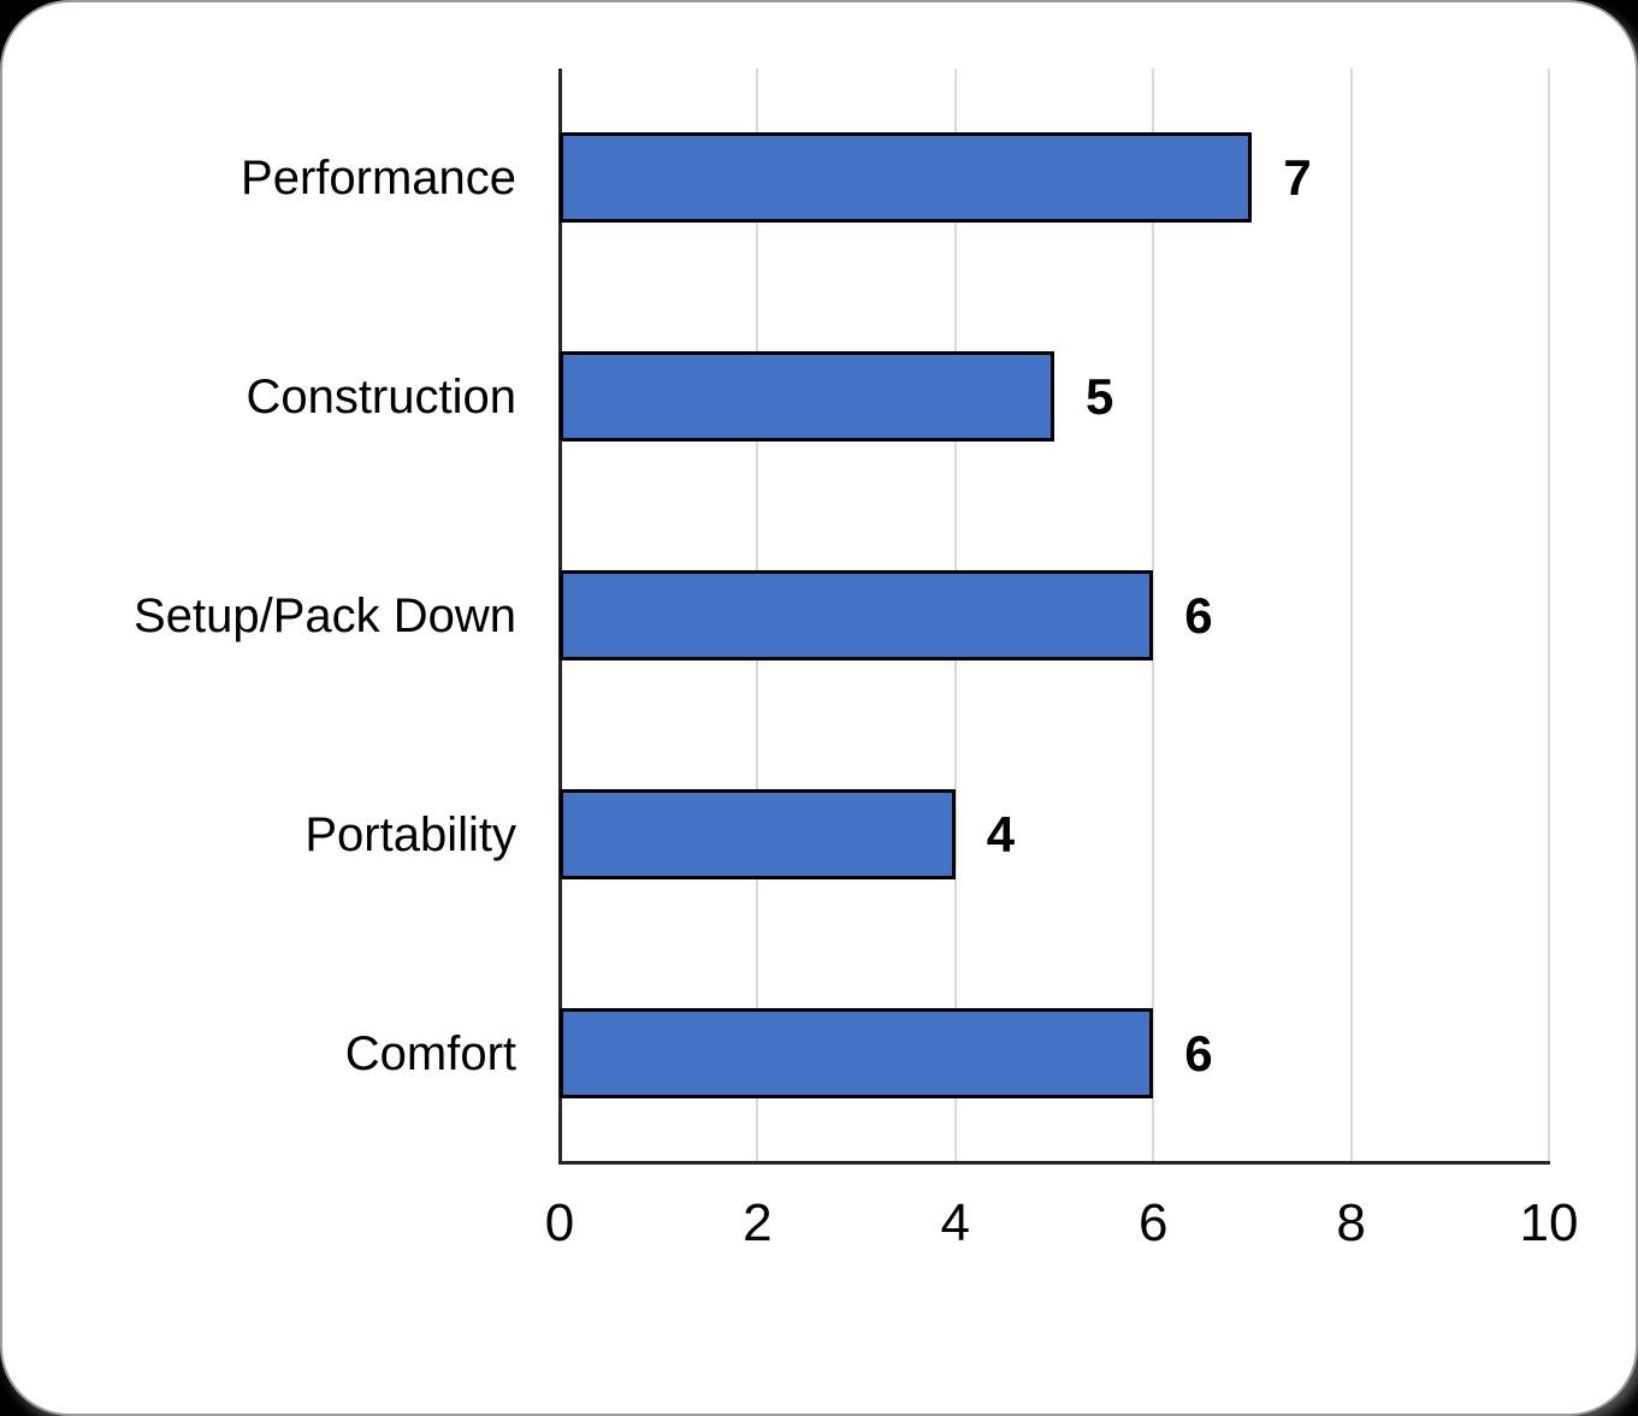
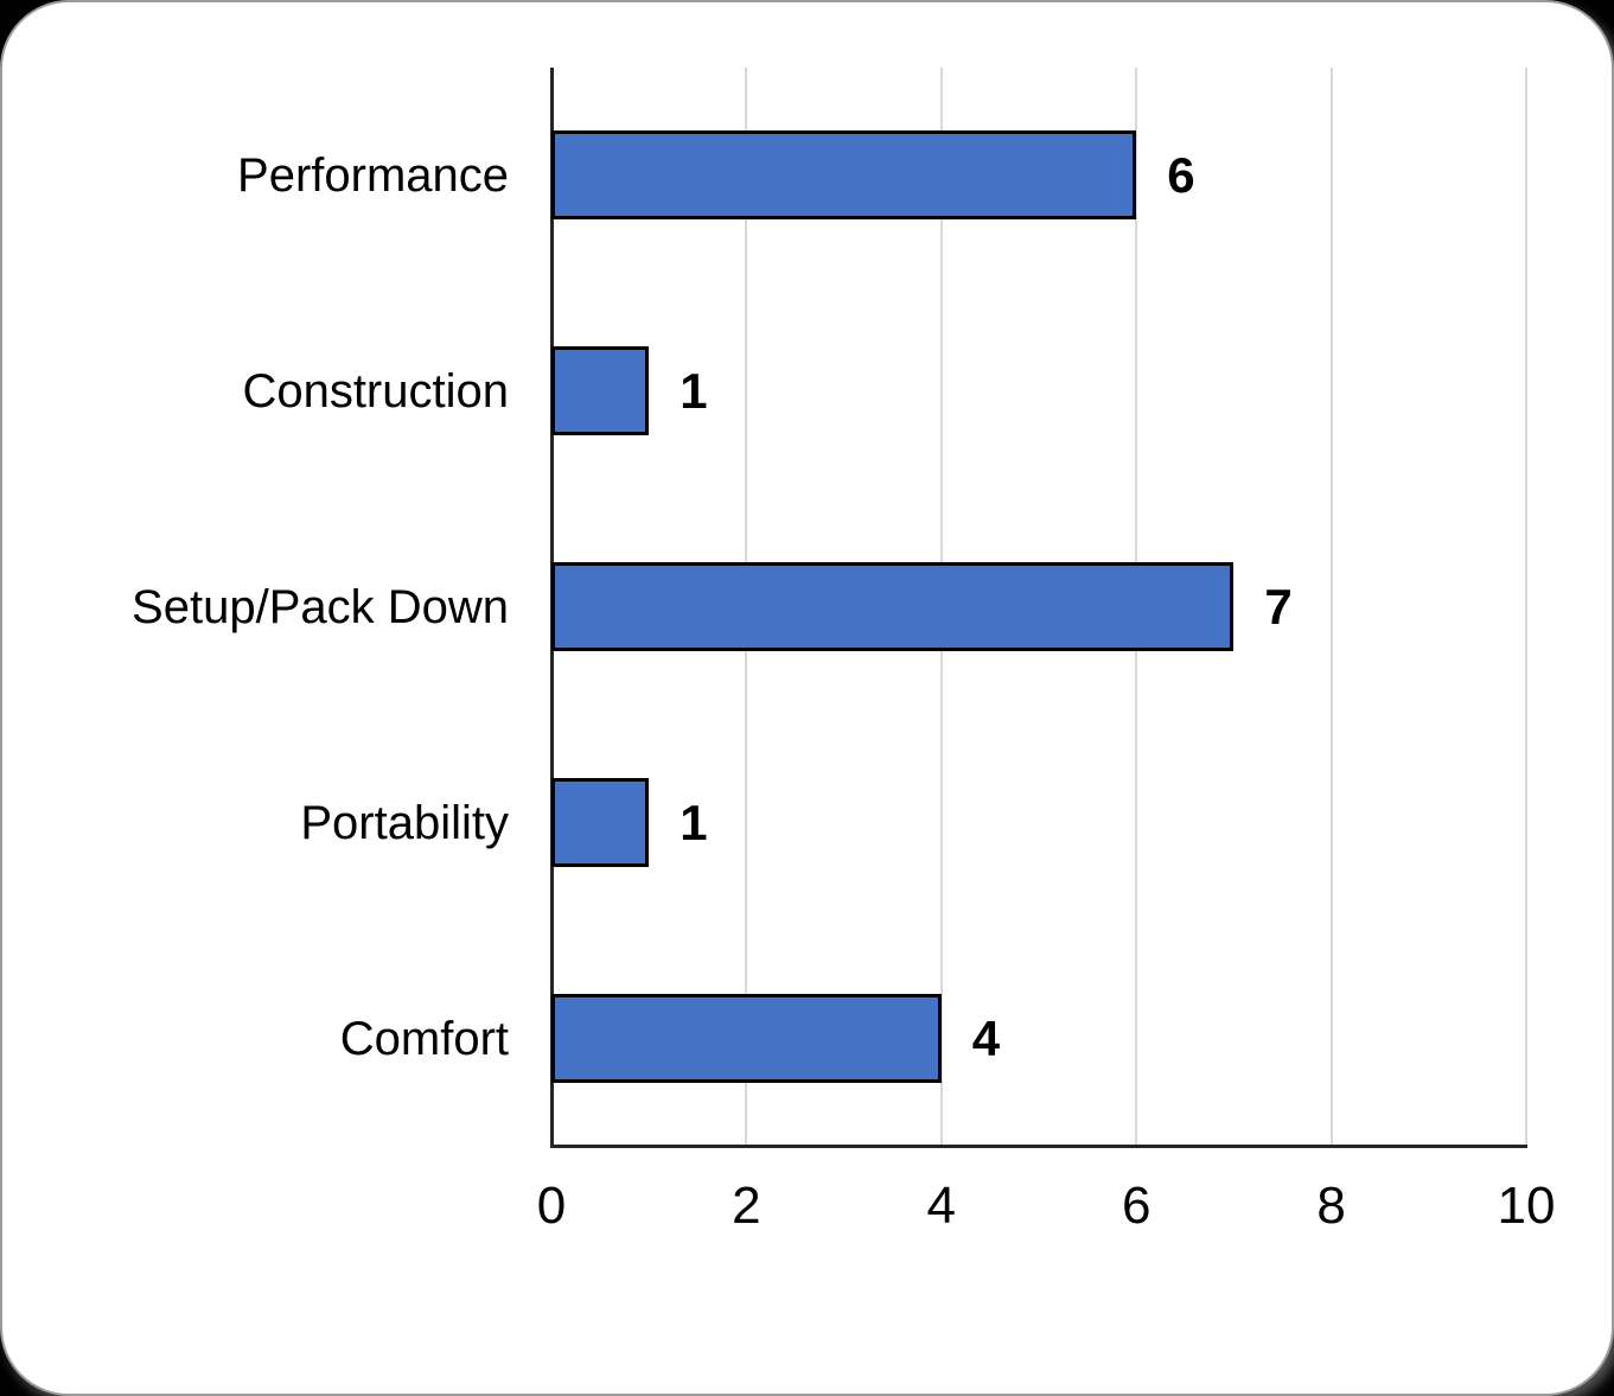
Performance: 7 -> 6
Construction: 5 -> 1
Setup/Pack Down: 6 -> 7
Portability: 4 -> 1
Comfort: 6 -> 4
